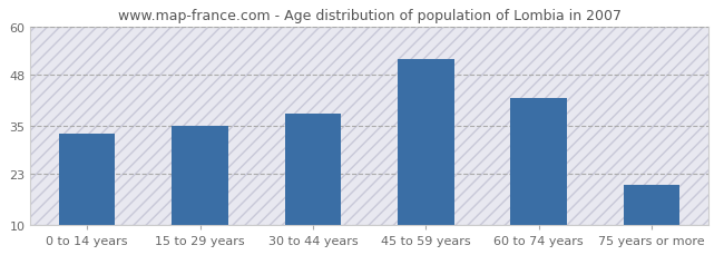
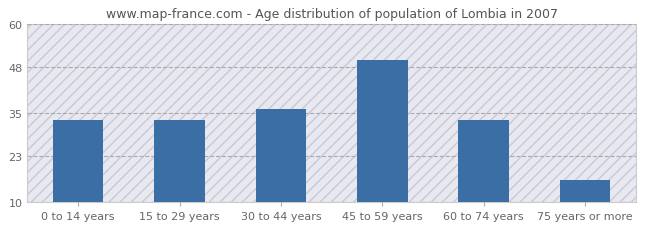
15 to 29 years: 35 -> 33
30 to 44 years: 38 -> 36
45 to 59 years: 52 -> 50
60 to 74 years: 42 -> 33
75 years or more: 20 -> 16
